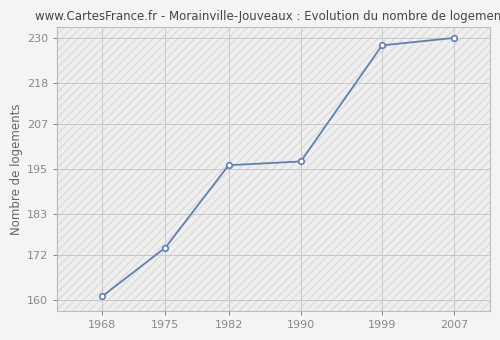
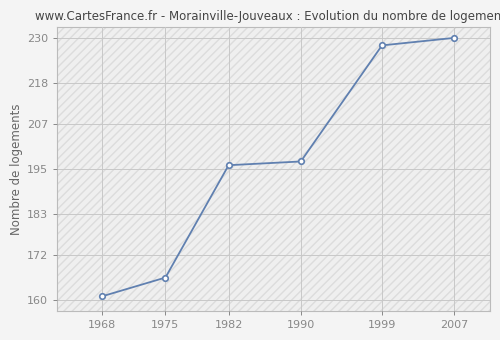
1975: 174 -> 166
